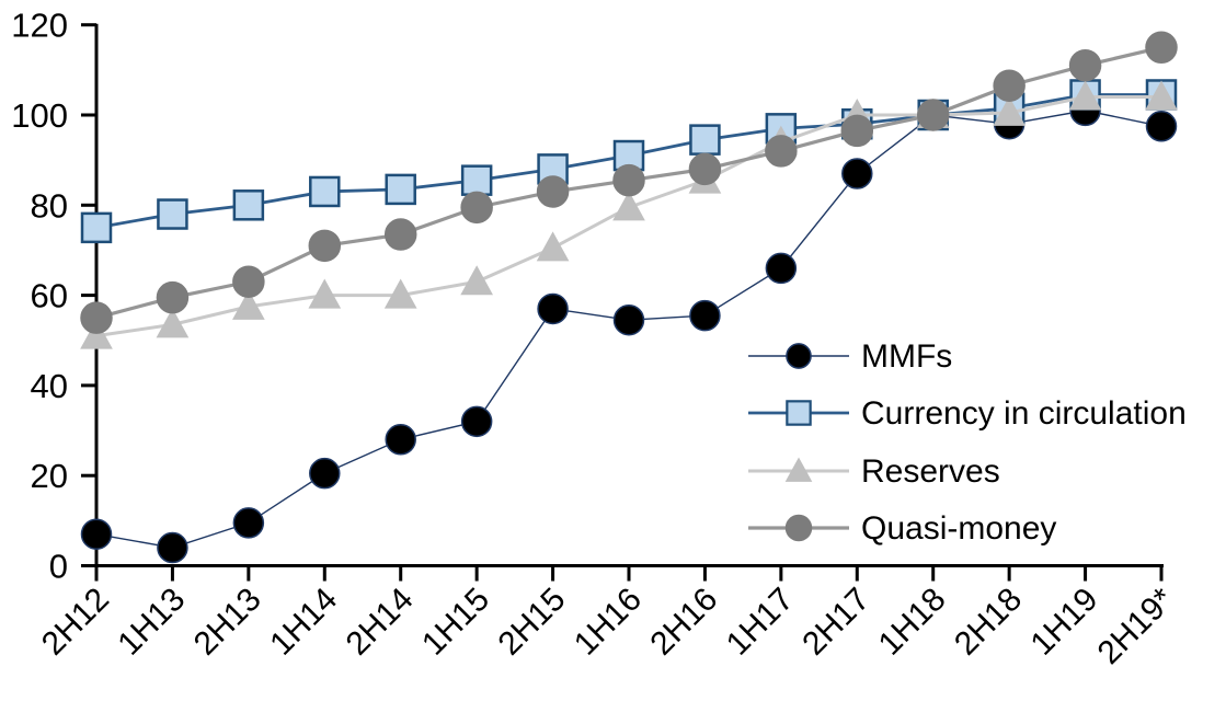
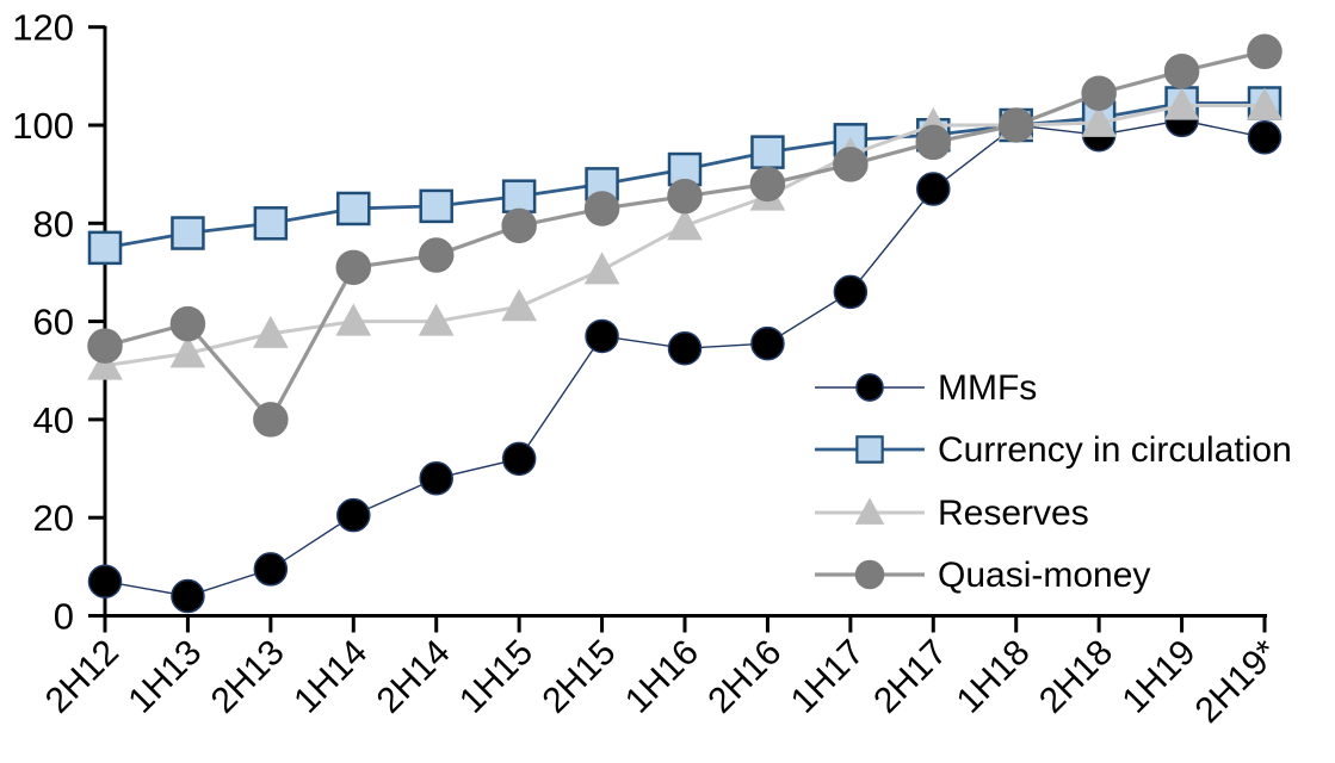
Quasi-money/2H13: 63 -> 40
